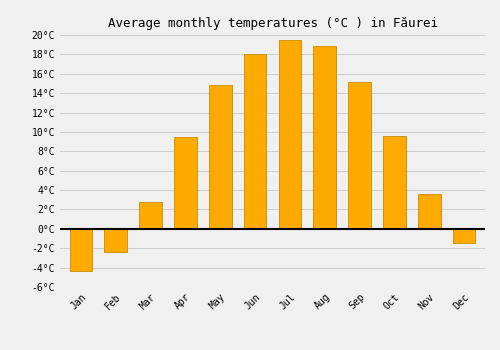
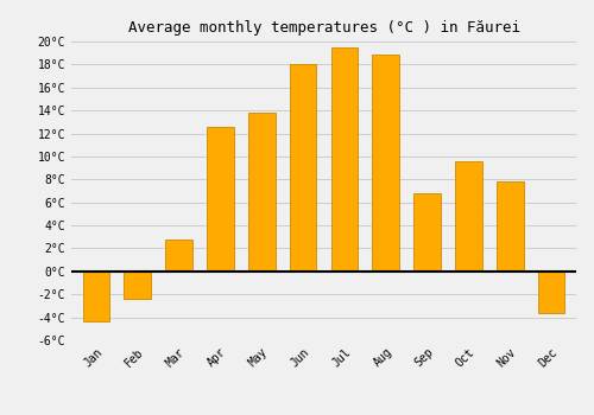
Apr: 9.5°C -> 12.6°C
May: 14.8°C -> 13.8°C
Sep: 15.2°C -> 6.8°C
Nov: 3.6°C -> 7.8°C
Dec: -1.5°C -> -3.6°C
